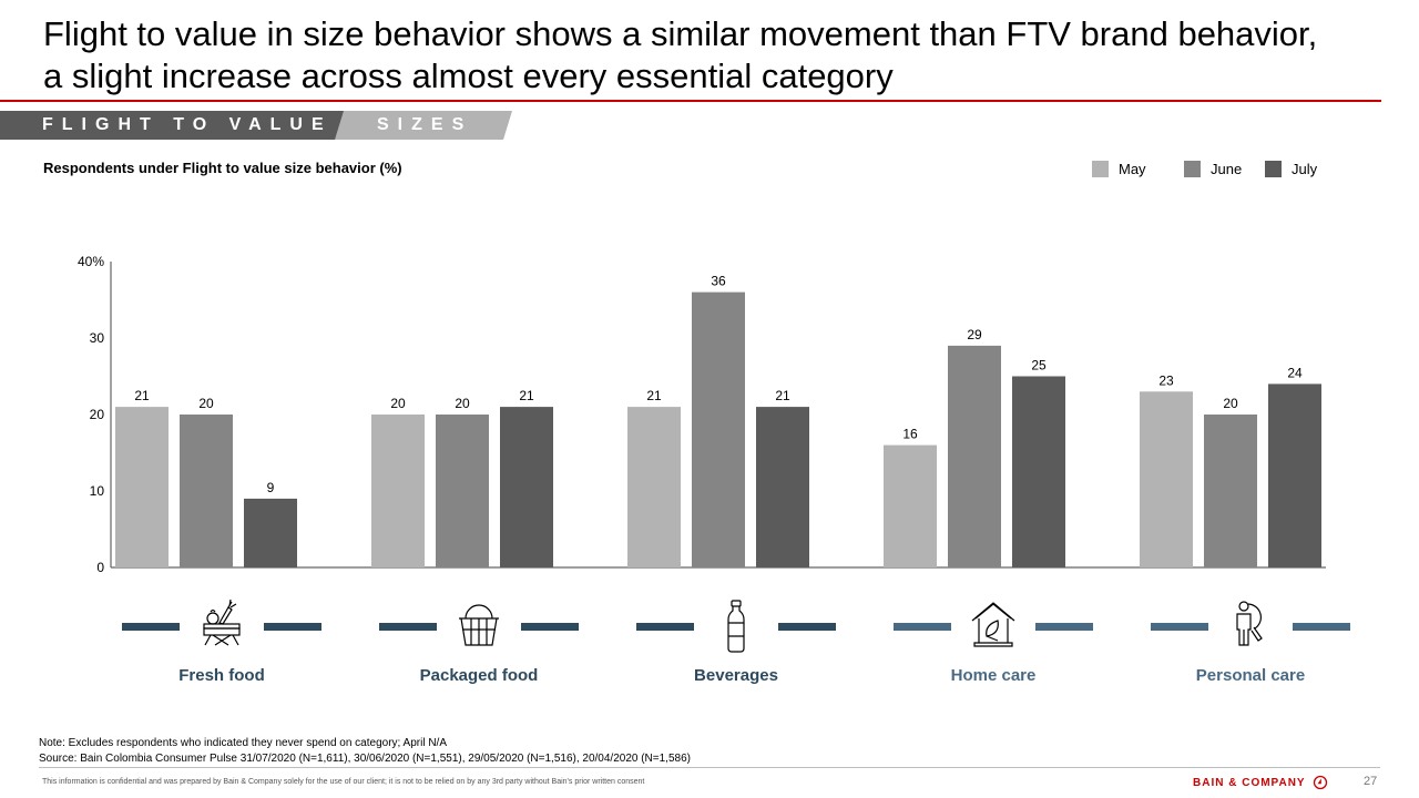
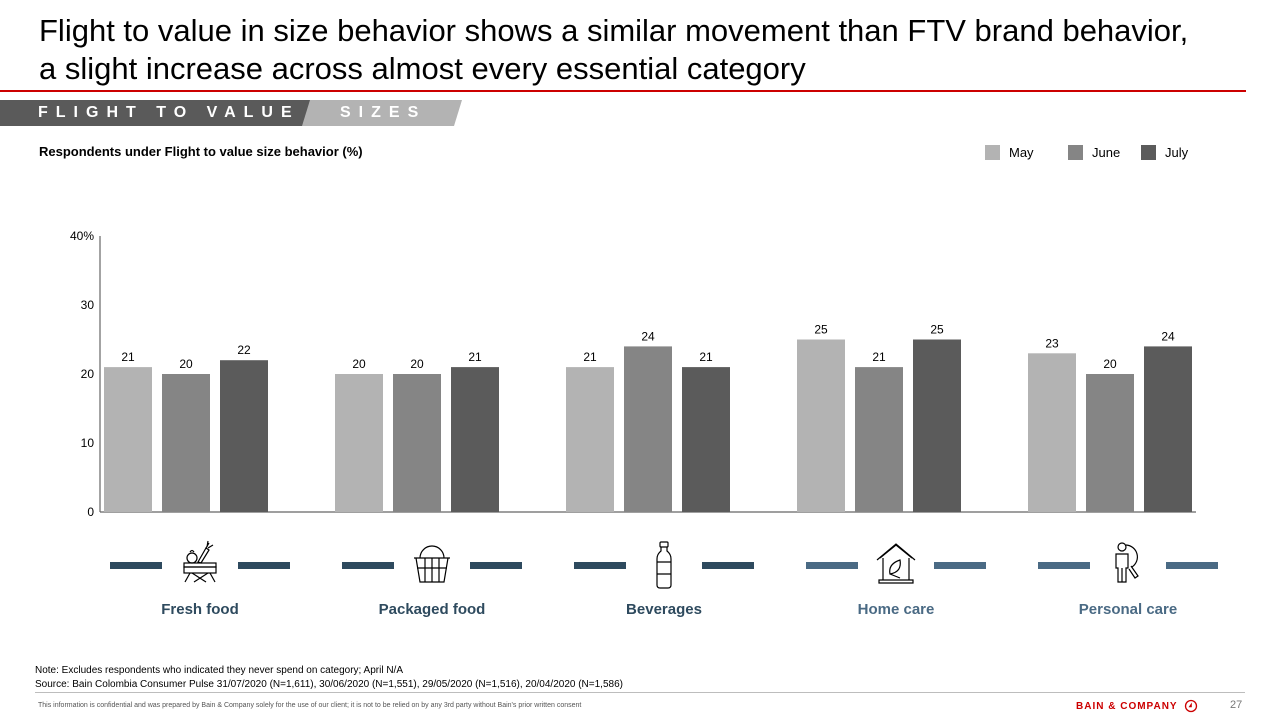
July/Fresh food: 9 -> 22
June/Beverages: 36 -> 24
May/Home care: 16 -> 25
June/Home care: 29 -> 21
